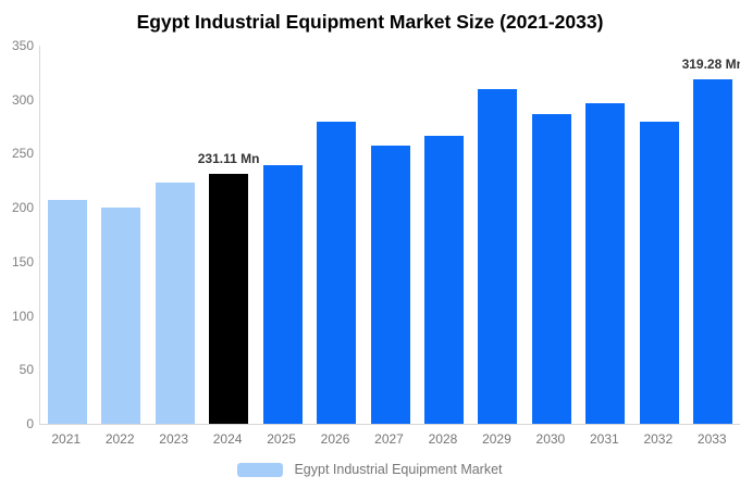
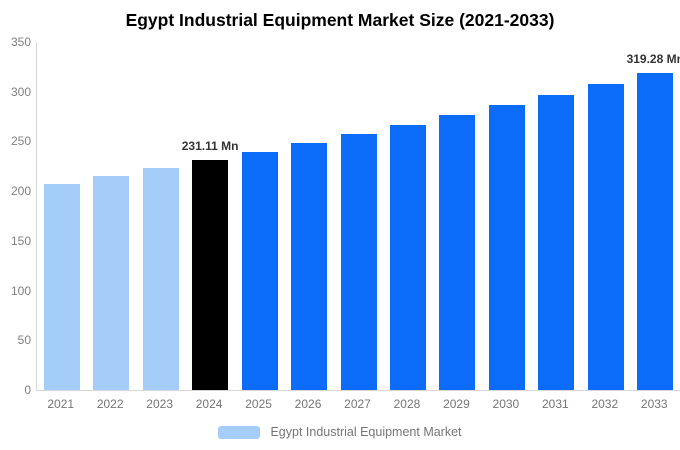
2022: 200 -> 220
2026: 280 -> 250
2029: 310 -> 280
2032: 280 -> 310
